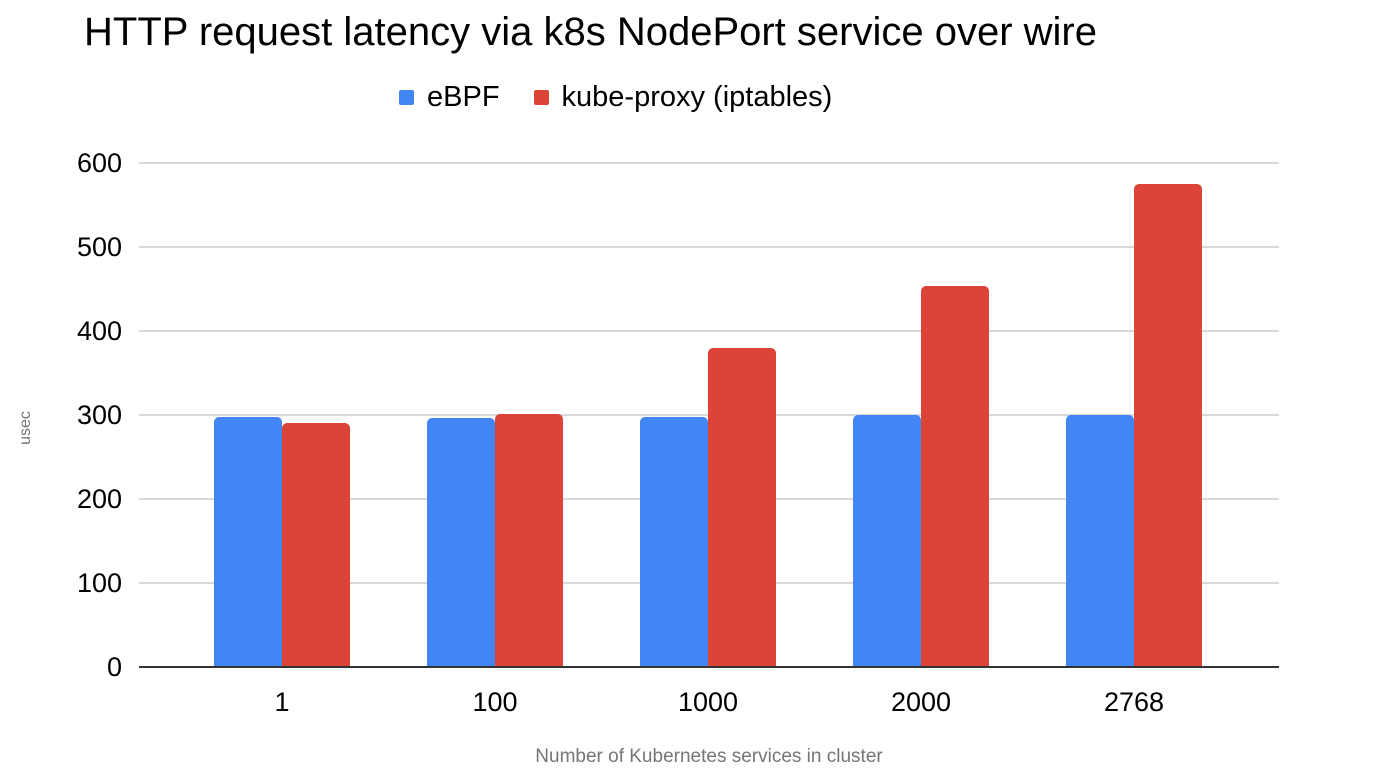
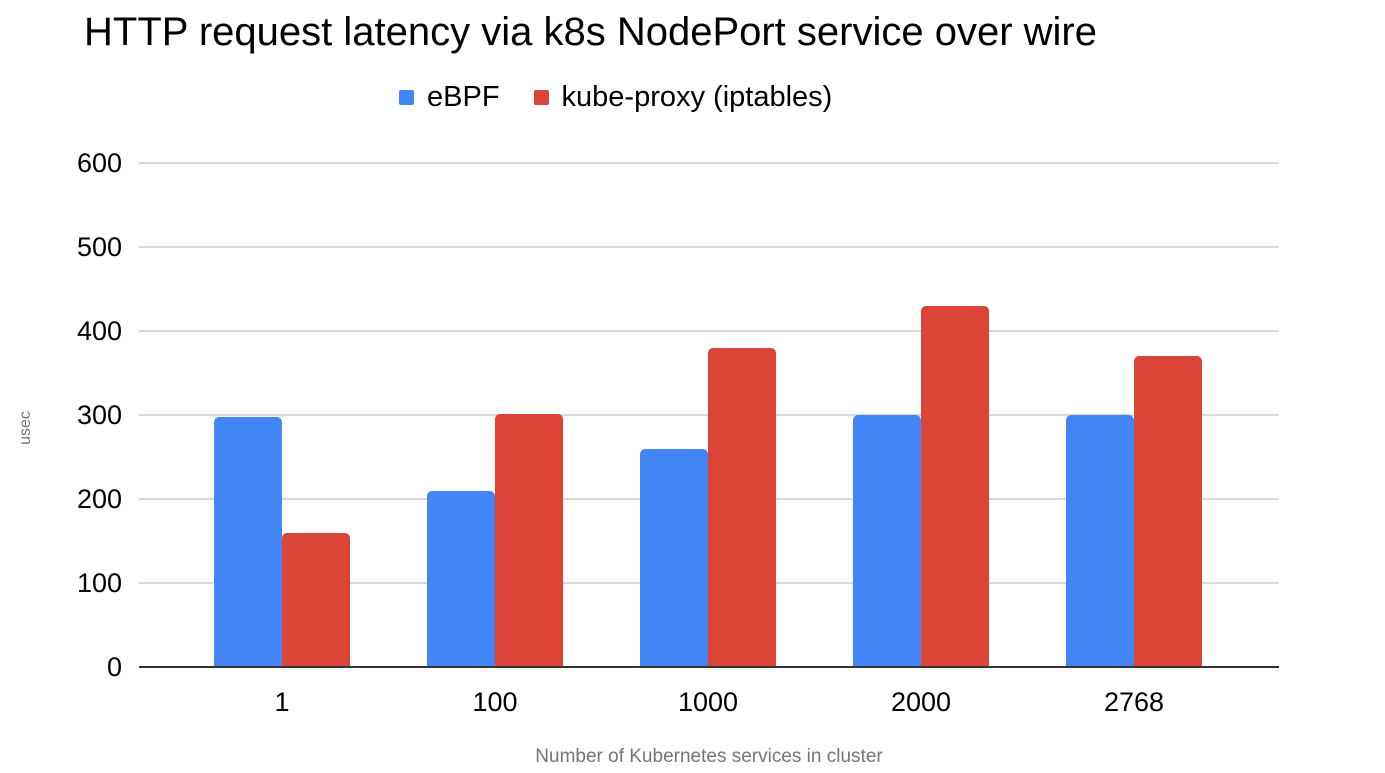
kube-proxy (iptables)/1: 290 -> 160
eBPF/100: 300 -> 210
eBPF/1000: 300 -> 260
kube-proxy (iptables)/2000: 450 -> 430
kube-proxy (iptables)/2768: 580 -> 370
